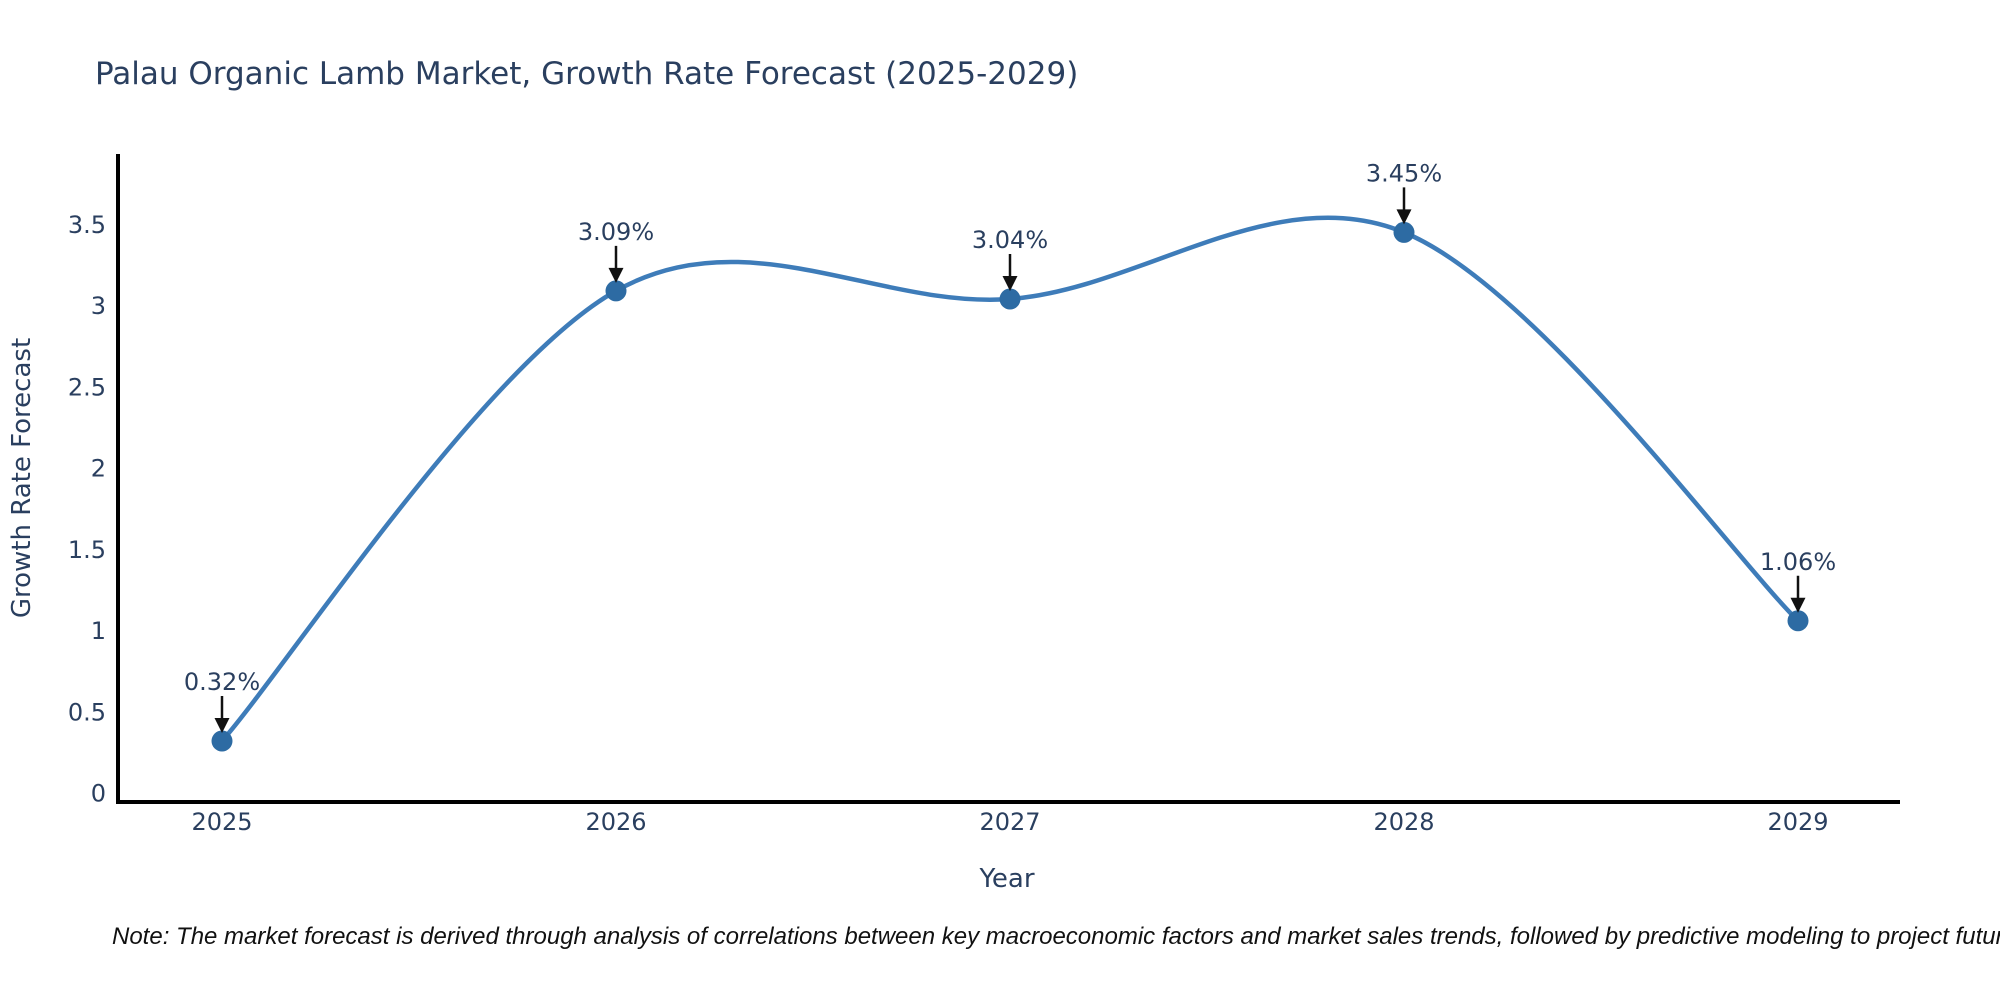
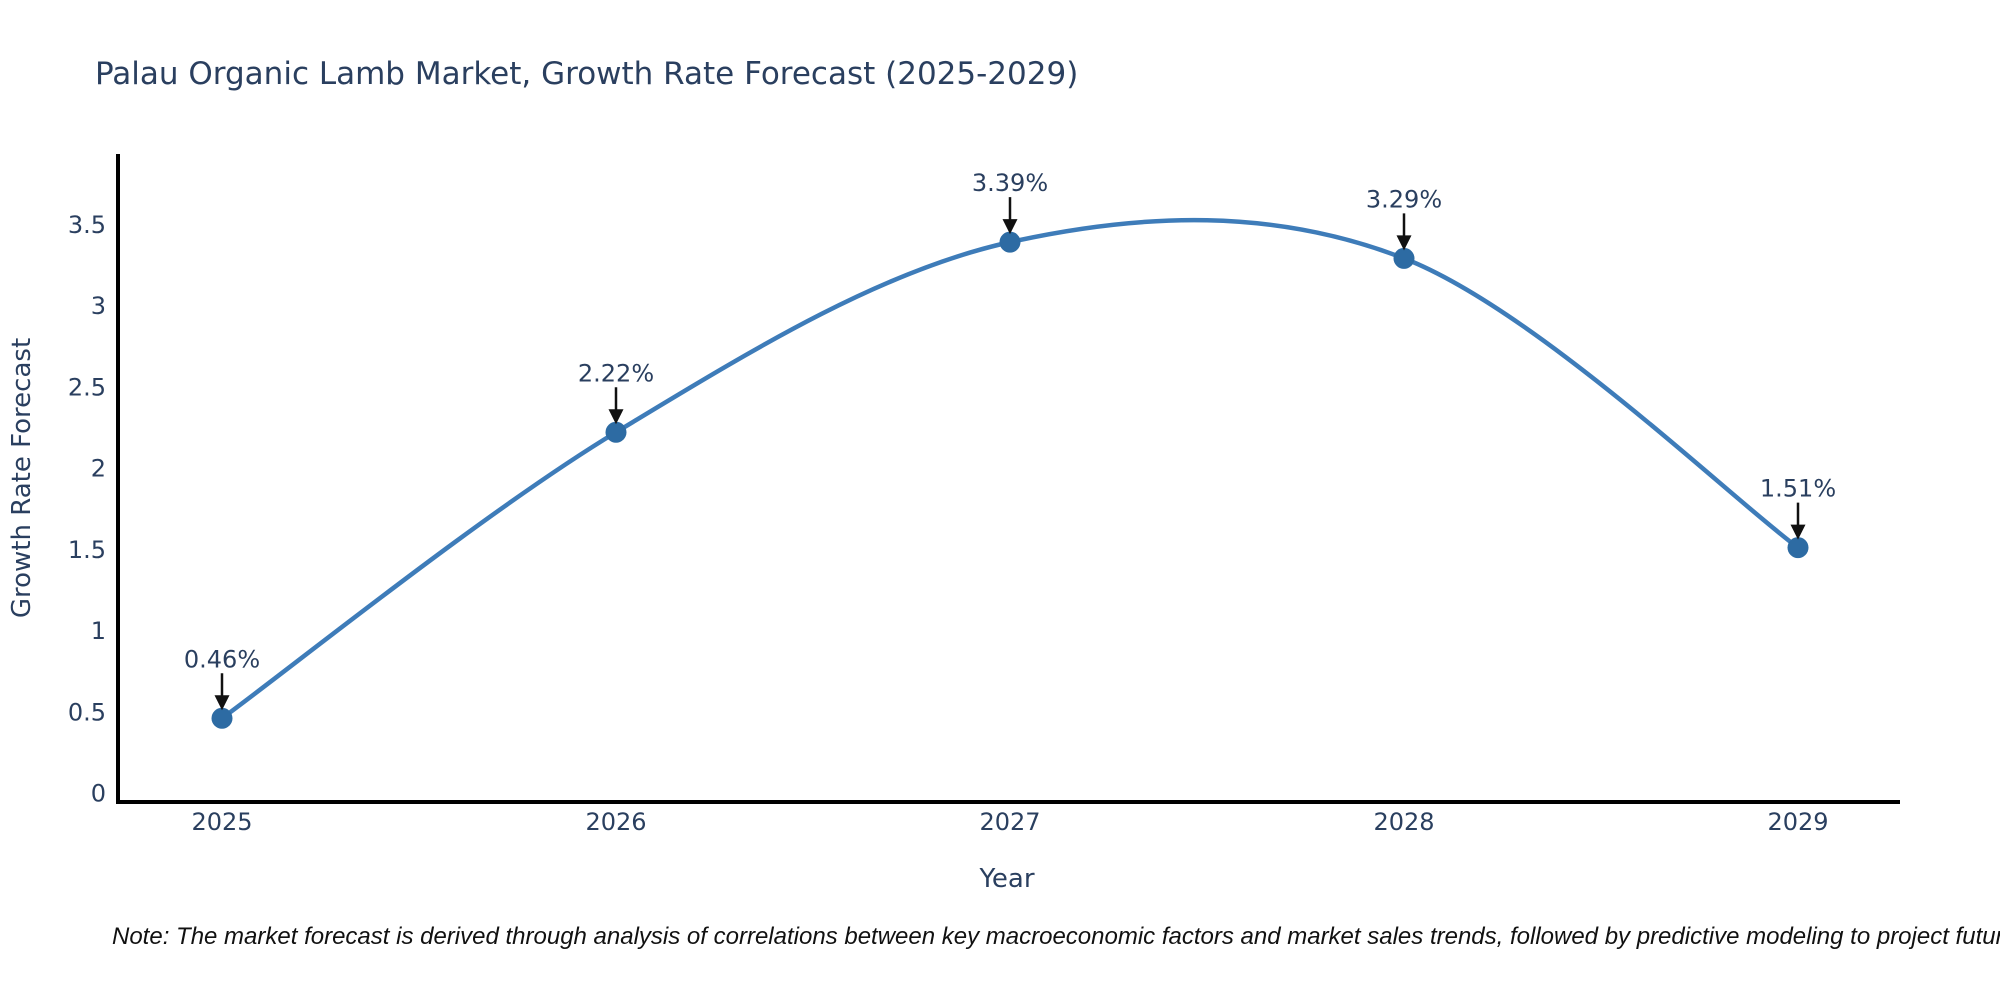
2025: 0.32% -> 0.46%
2026: 3.09% -> 2.22%
2027: 3.04% -> 3.39%
2028: 3.45% -> 3.29%
2029: 1.06% -> 1.51%
